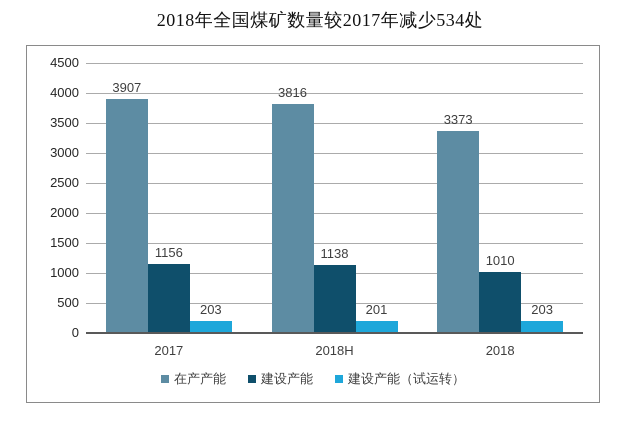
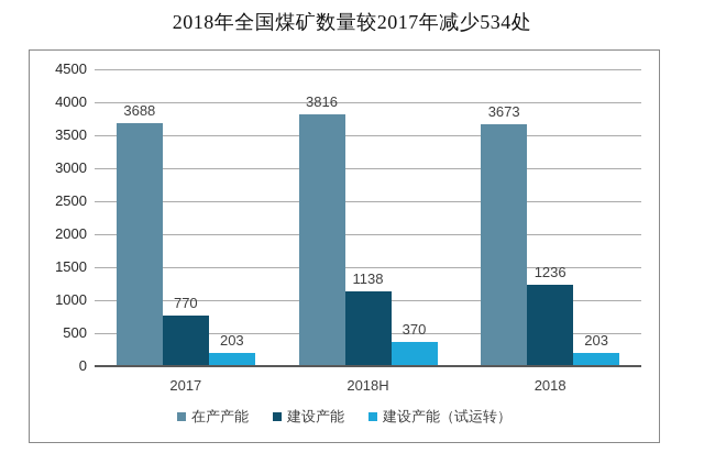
在产产能/2017: 3907 -> 3688
建设产能/2017: 1156 -> 770
建设产能（试运转）/2018H: 201 -> 370
在产产能/2018: 3373 -> 3673
建设产能/2018: 1010 -> 1236
